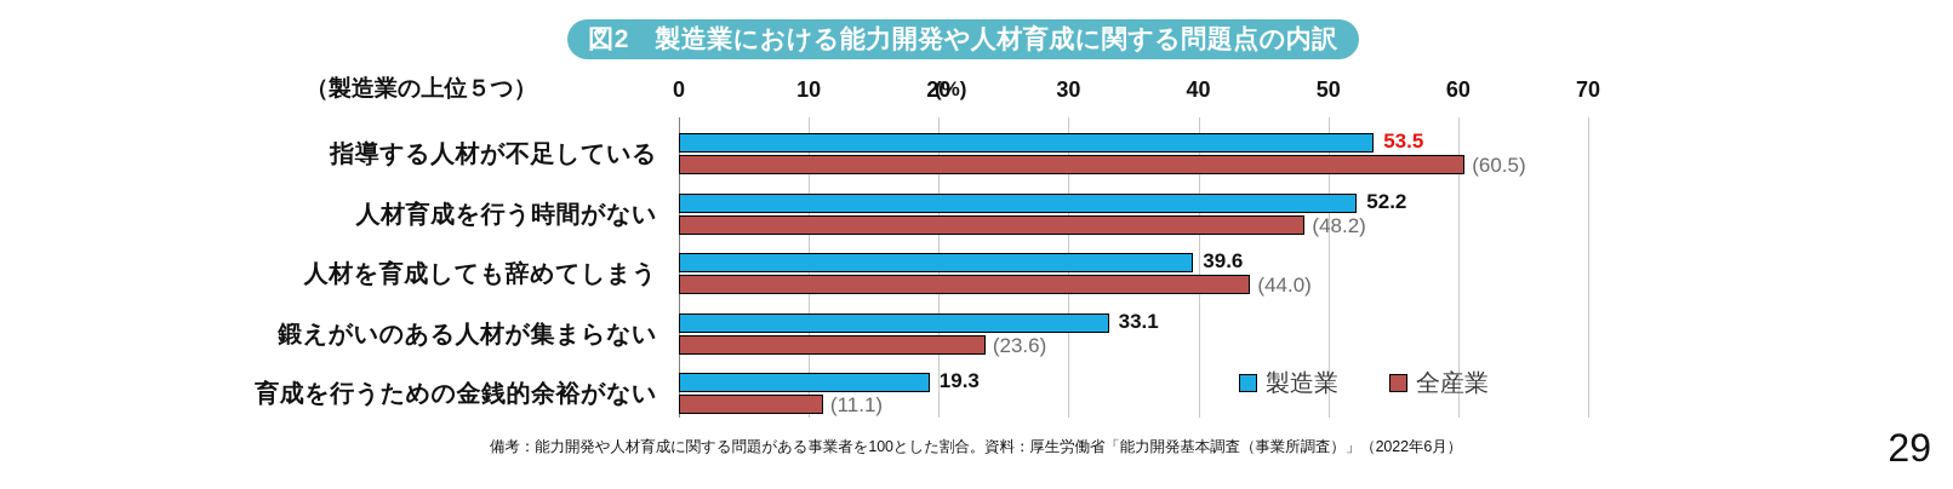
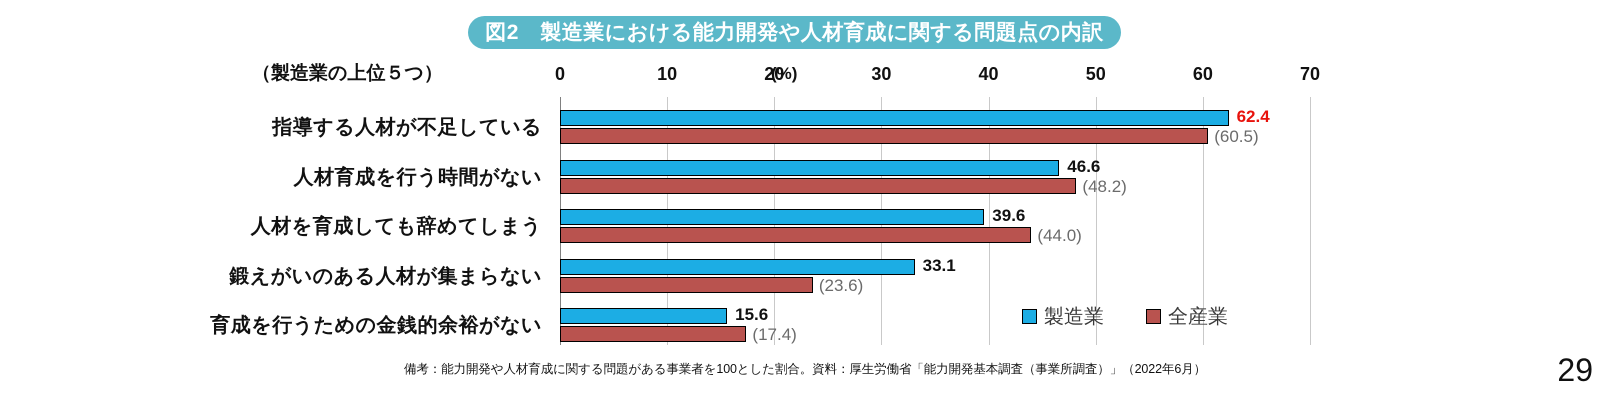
製造業/指導する人材が不足している: 53.5 -> 62.4
製造業/人材育成を行う時間がない: 52.2 -> 46.6
製造業/育成を行うための金銭的余裕がない: 19.3 -> 15.6
全産業/育成を行うための金銭的余裕がない: 11.1 -> 17.4
